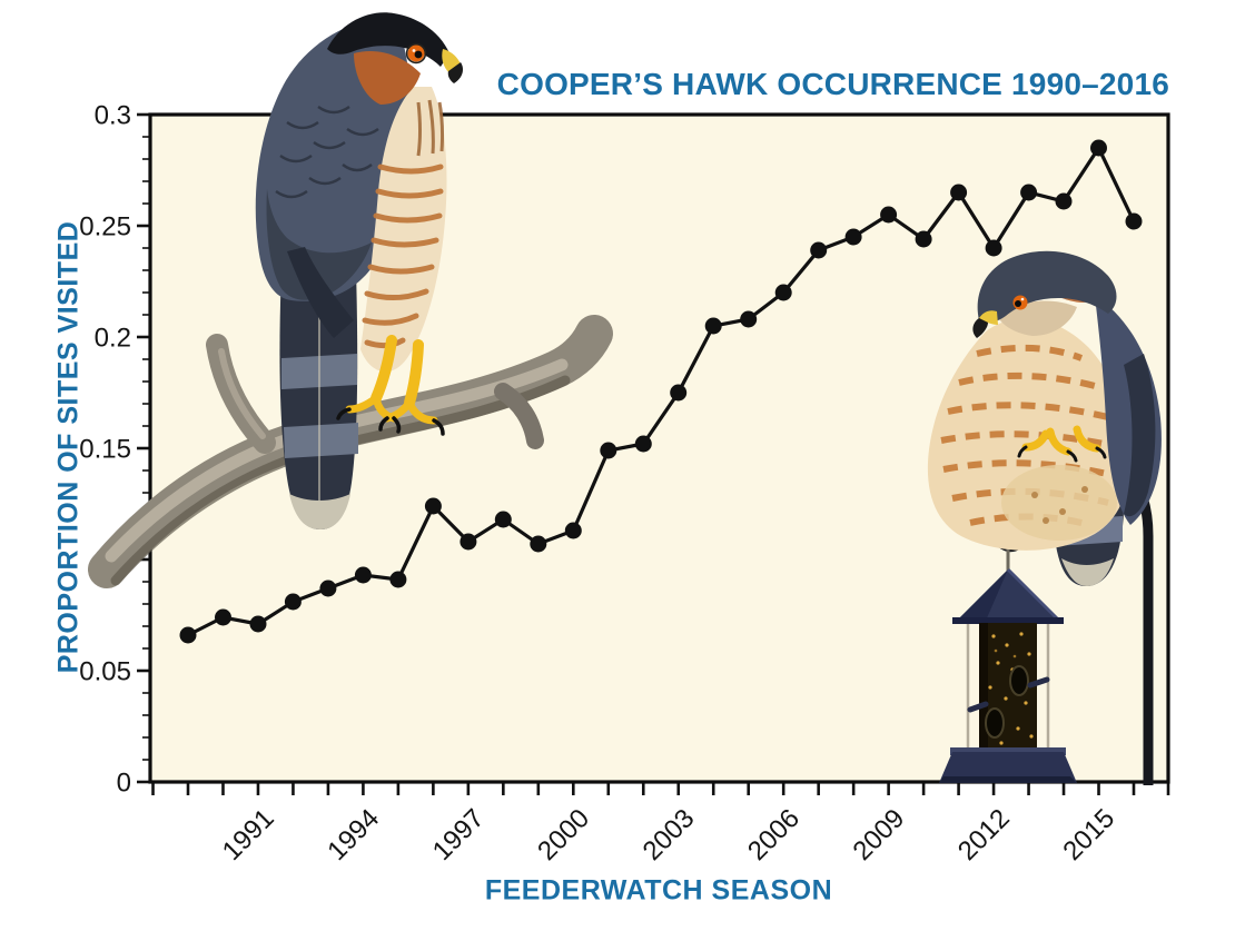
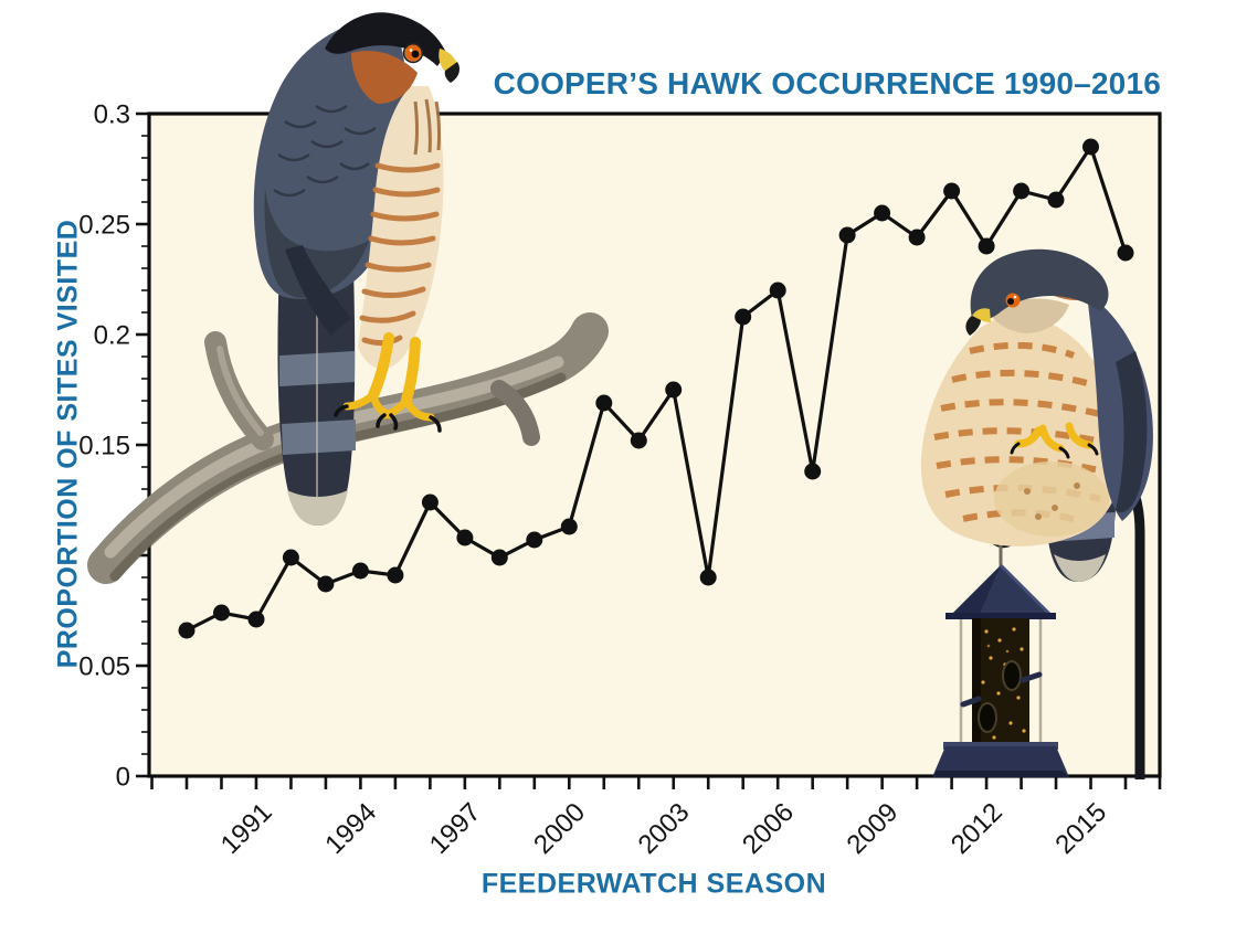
1991: 0.081 -> 0.099
1997: 0.118 -> 0.099
2000: 0.149 -> 0.169
2003: 0.205 -> 0.090
2006: 0.239 -> 0.138
2015: 0.252 -> 0.237
